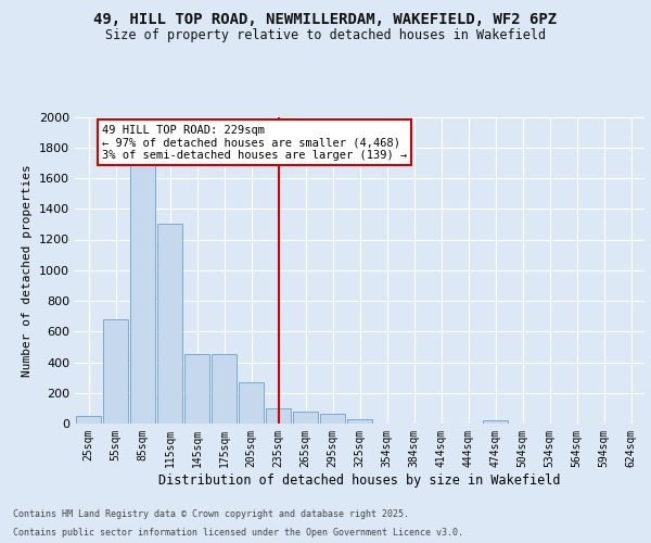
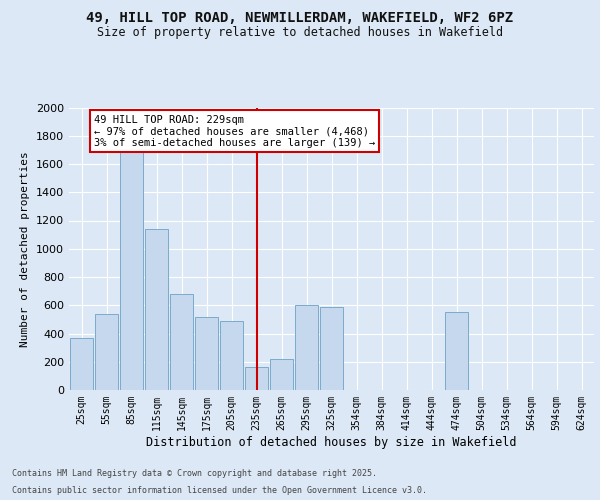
25sqm: 50 -> 370
55sqm: 680 -> 540
115sqm: 1300 -> 1140
145sqm: 450 -> 680
175sqm: 450 -> 520
205sqm: 270 -> 490
235sqm: 100 -> 160
265sqm: 80 -> 220
295sqm: 60 -> 600
325sqm: 30 -> 590
474sqm: 20 -> 550
